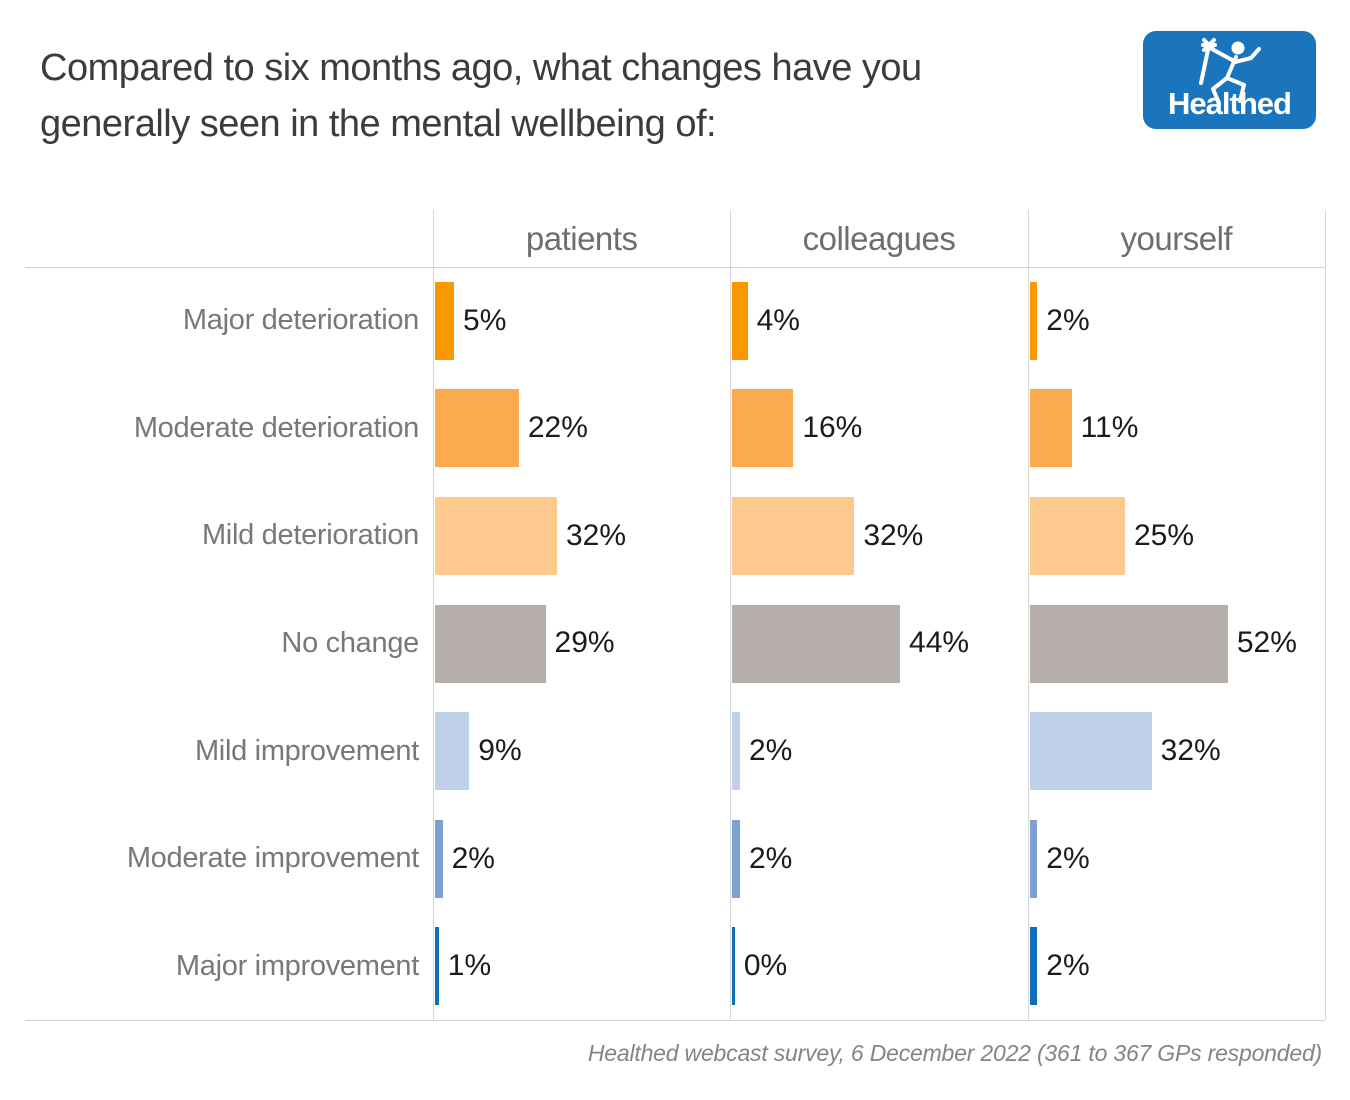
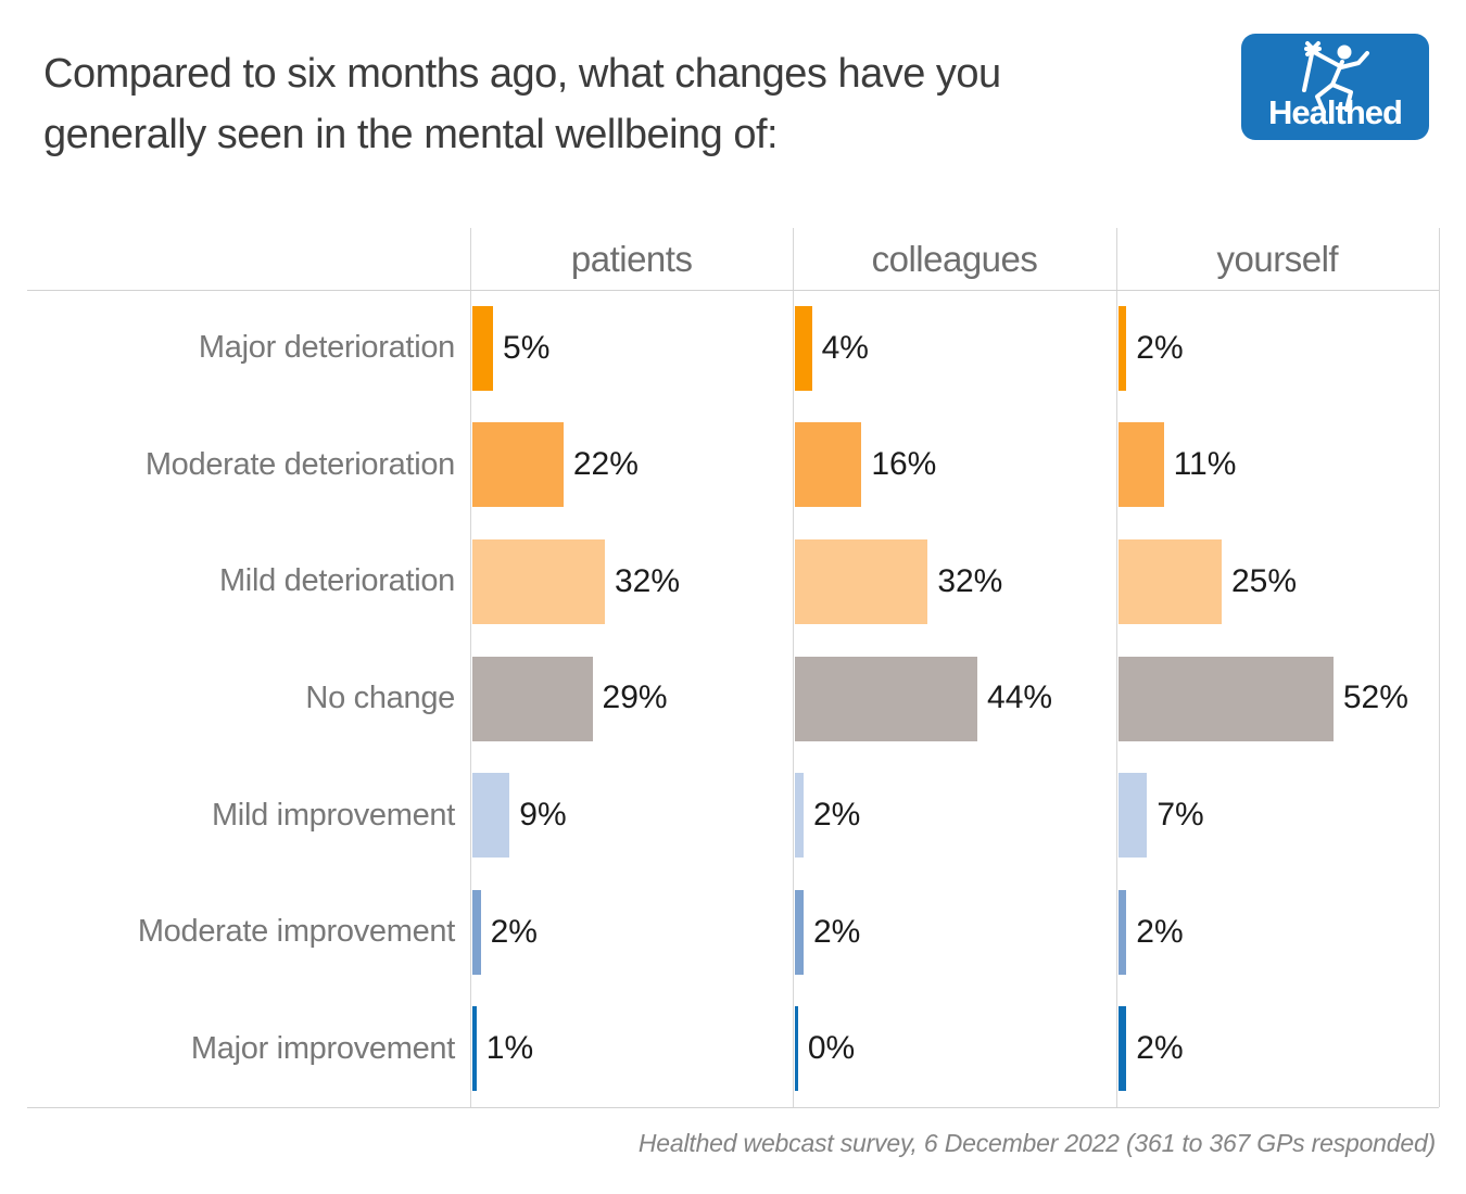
yourself/Mild improvement: 32% -> 7%
